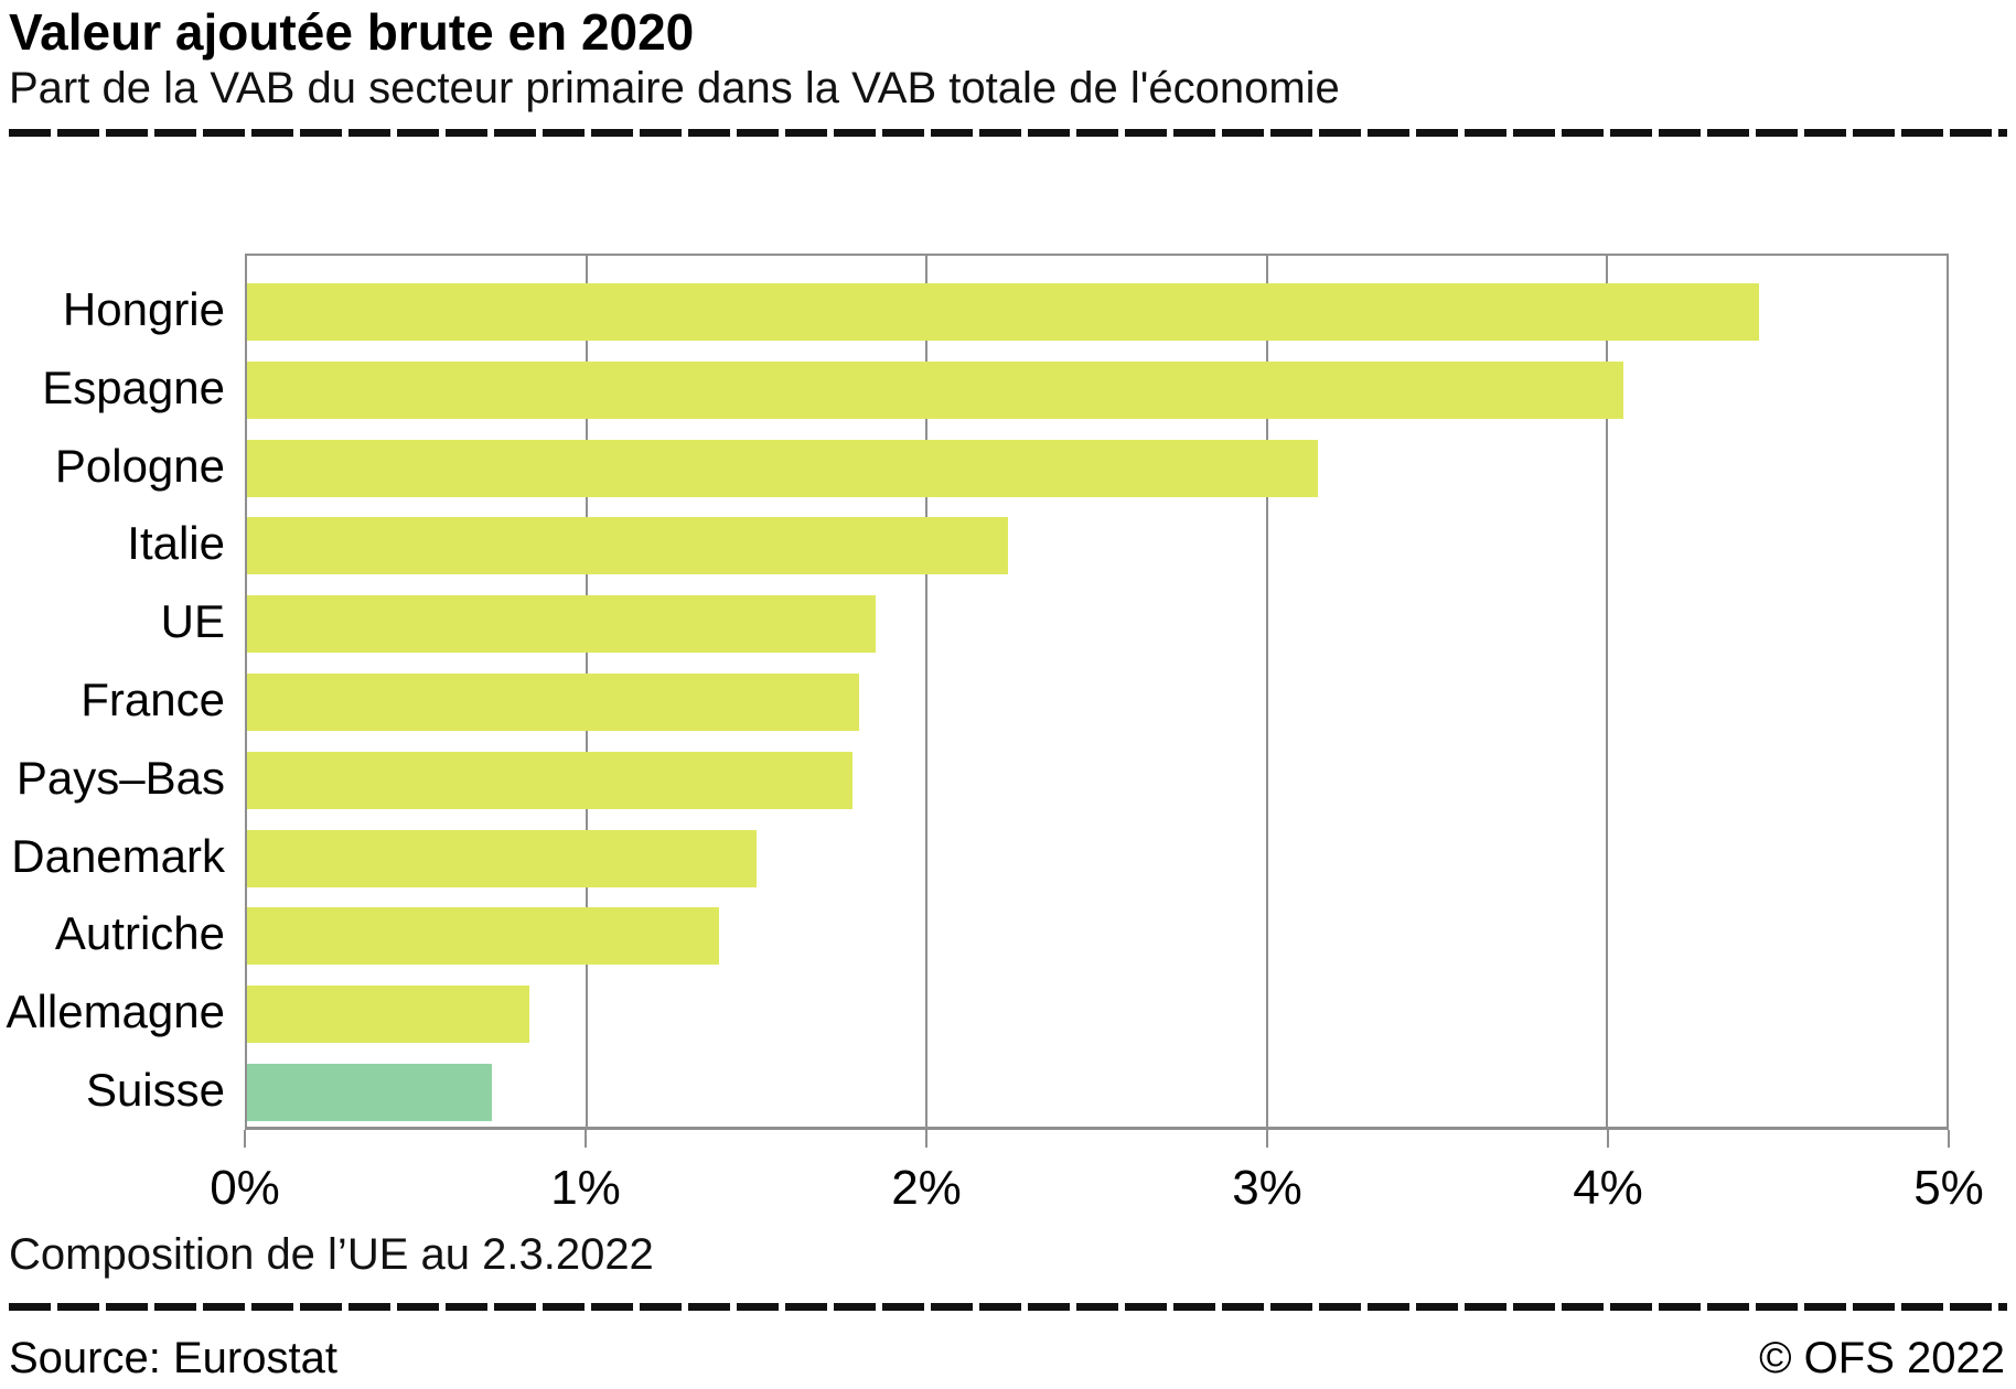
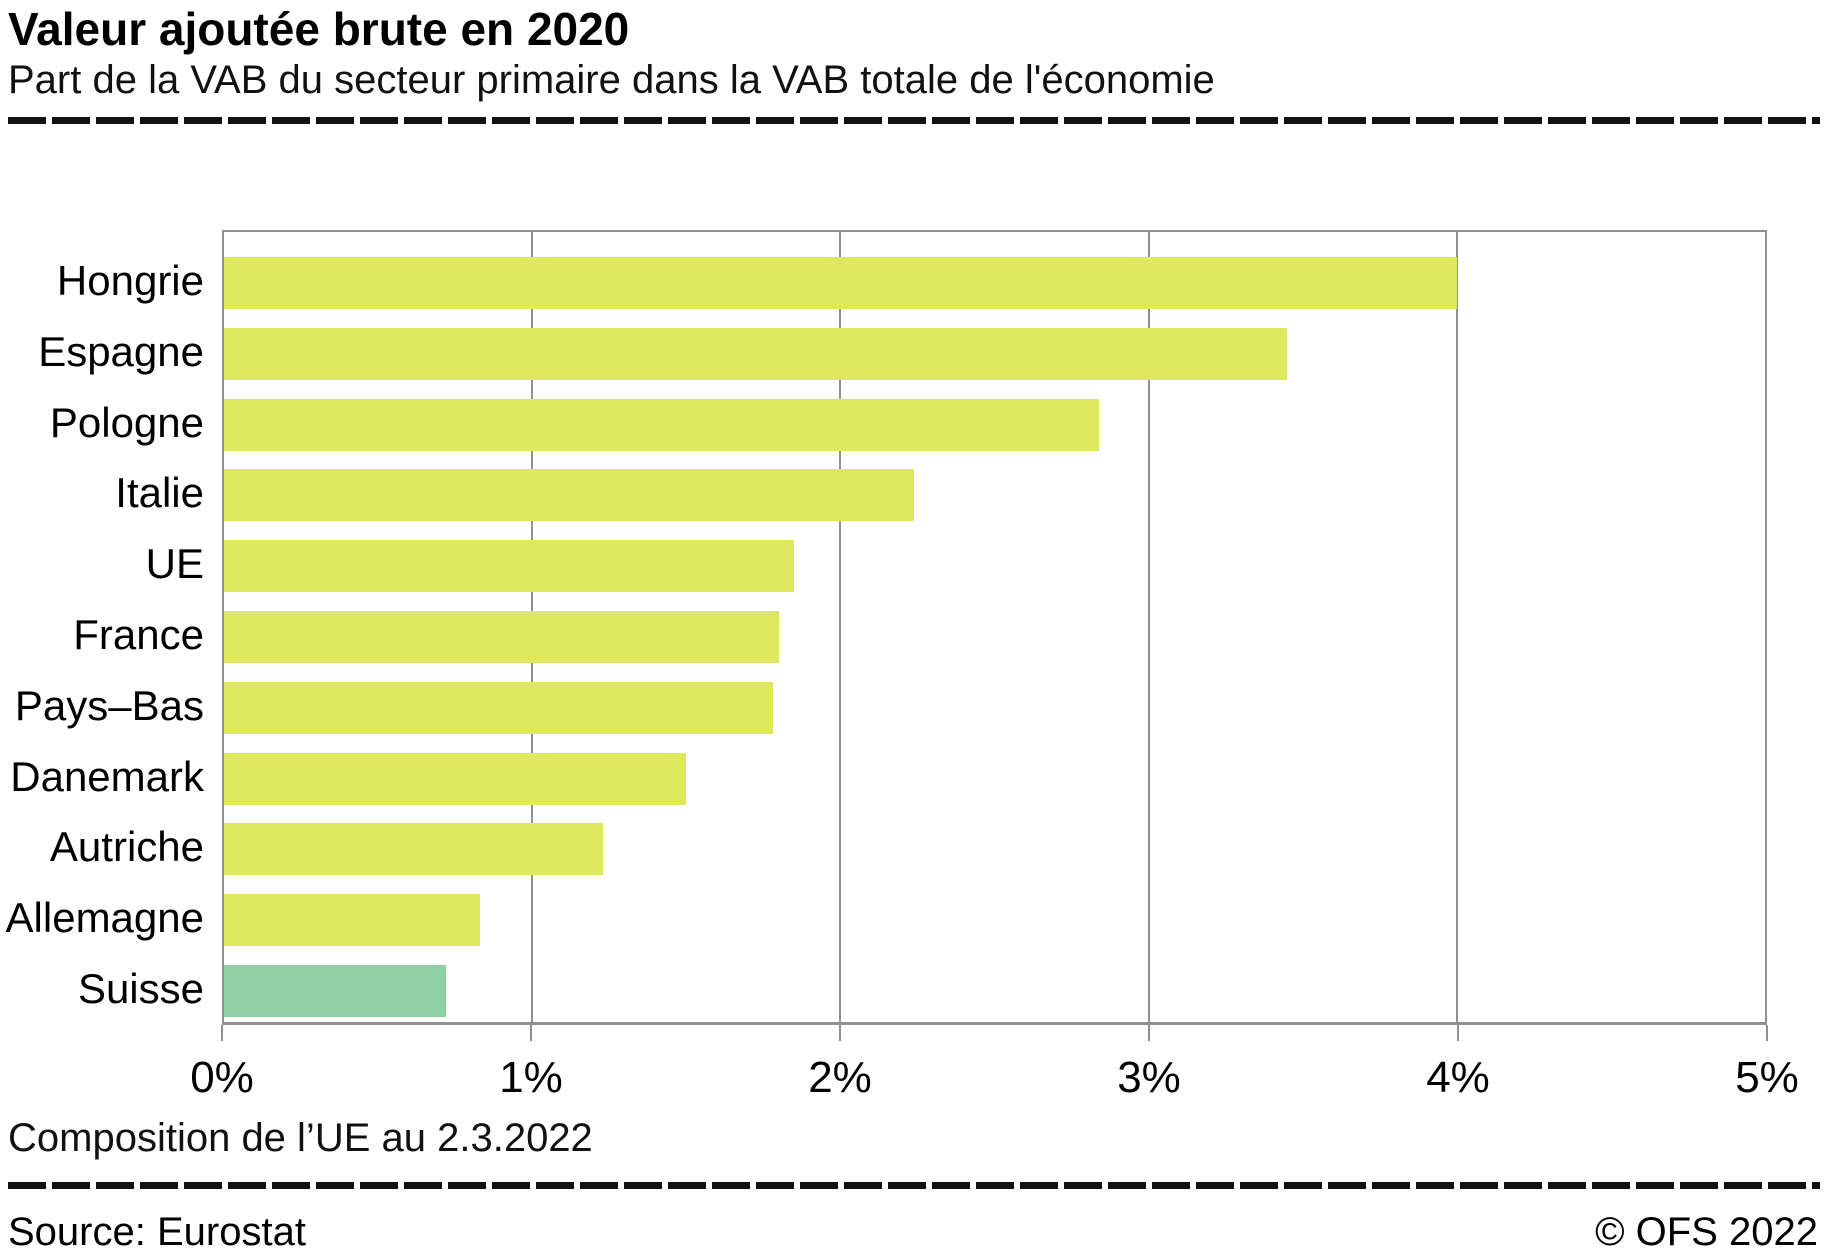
Hongrie: 4.45% -> 4.00%
Espagne: 4.05% -> 3.45%
Pologne: 3.15% -> 2.84%
Autriche: 1.39% -> 1.23%
